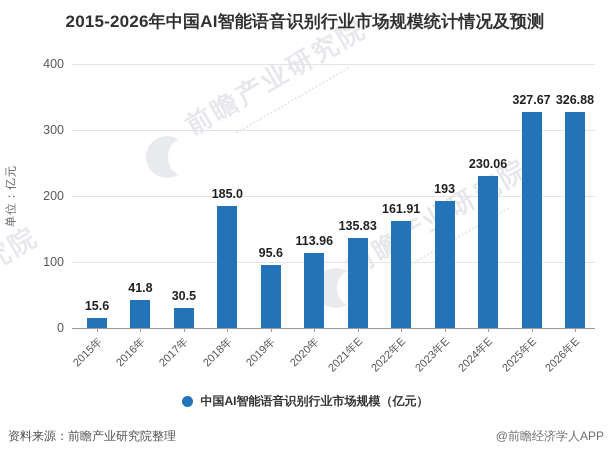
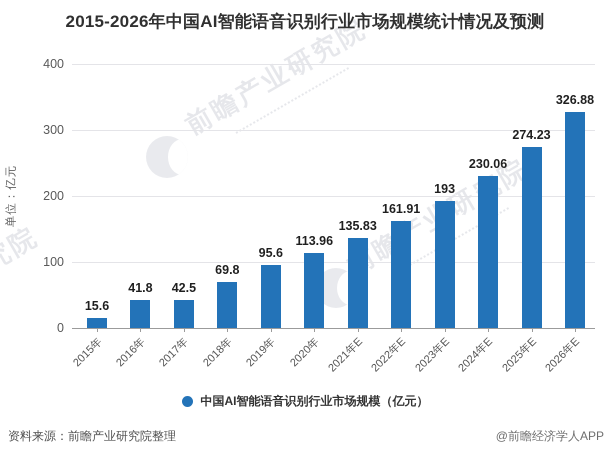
2017年: 30.5 -> 42.5
2018年: 185.0 -> 69.8
2025年E: 327.67 -> 274.23
